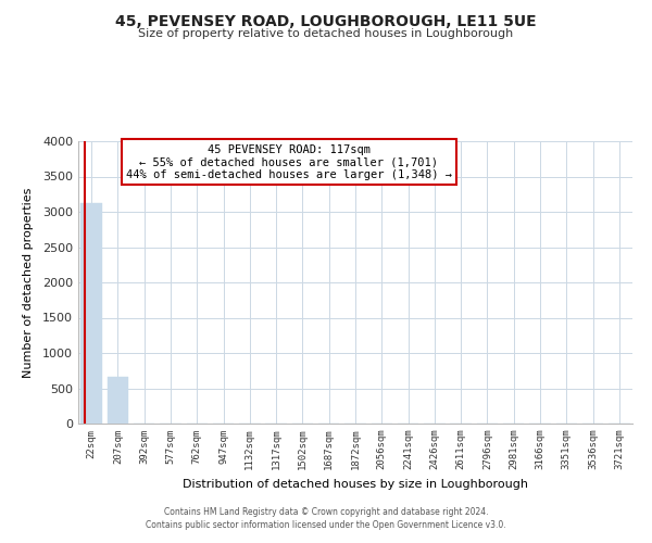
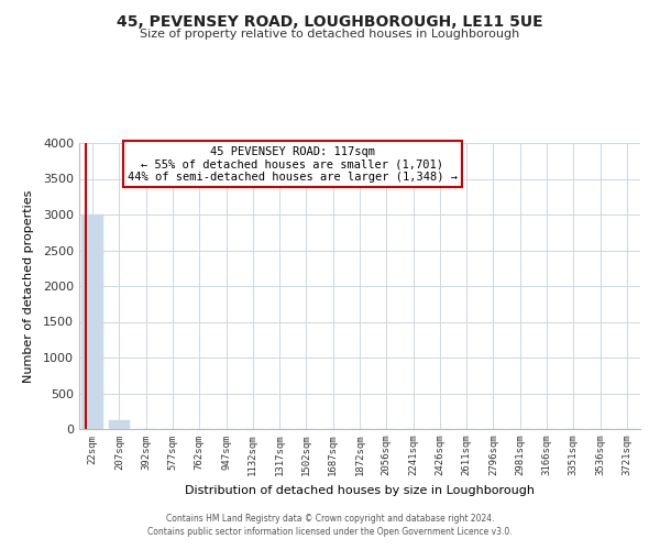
22sqm: 3120 -> 3000
207sqm: 660 -> 130
